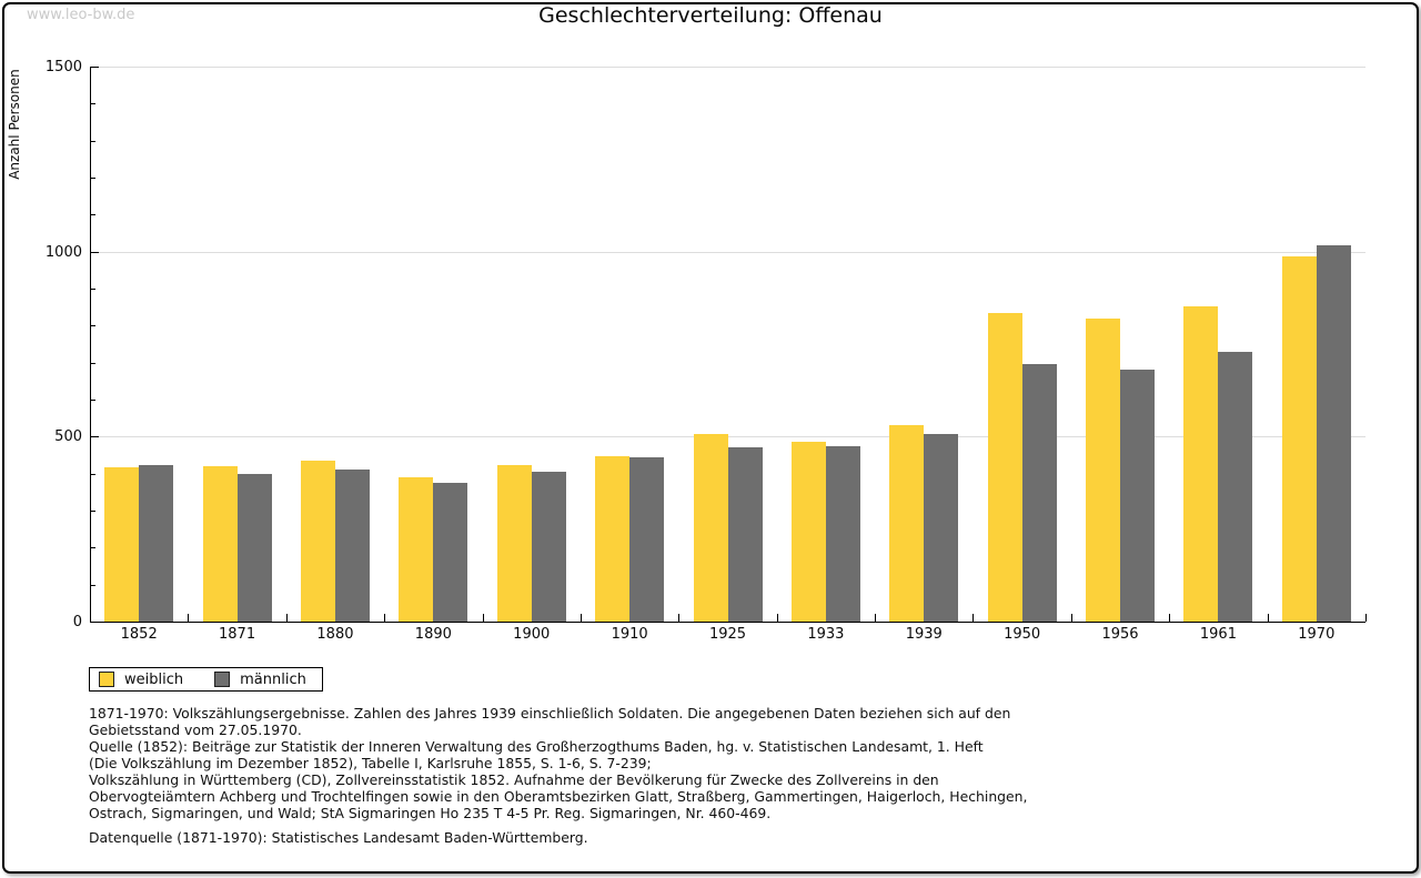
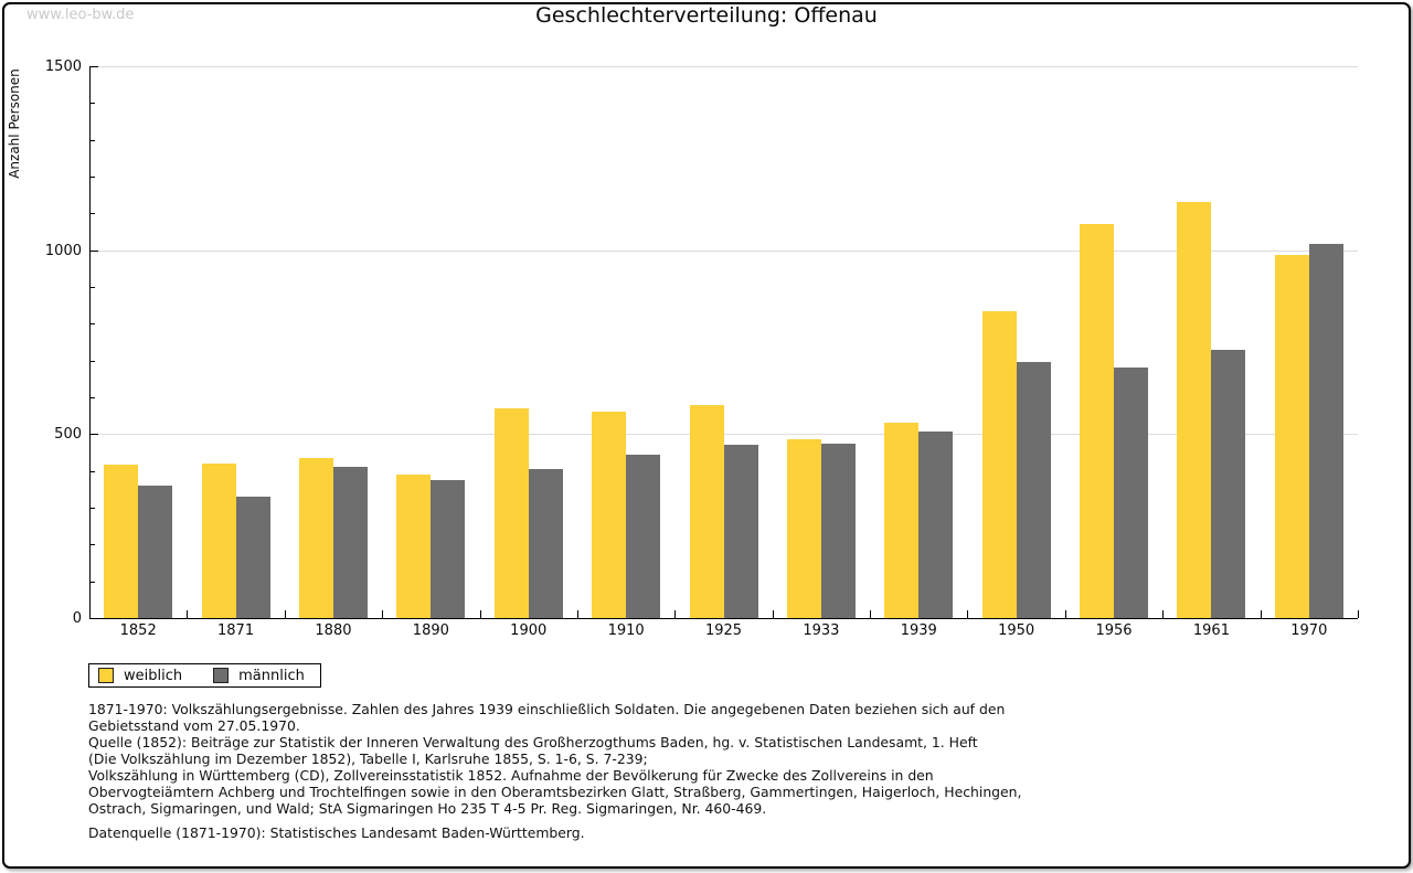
männlich/1852: 420 -> 360
männlich/1871: 400 -> 330
weiblich/1900: 420 -> 570
weiblich/1910: 450 -> 560
weiblich/1925: 510 -> 580
weiblich/1956: 820 -> 1070
weiblich/1961: 850 -> 1130
